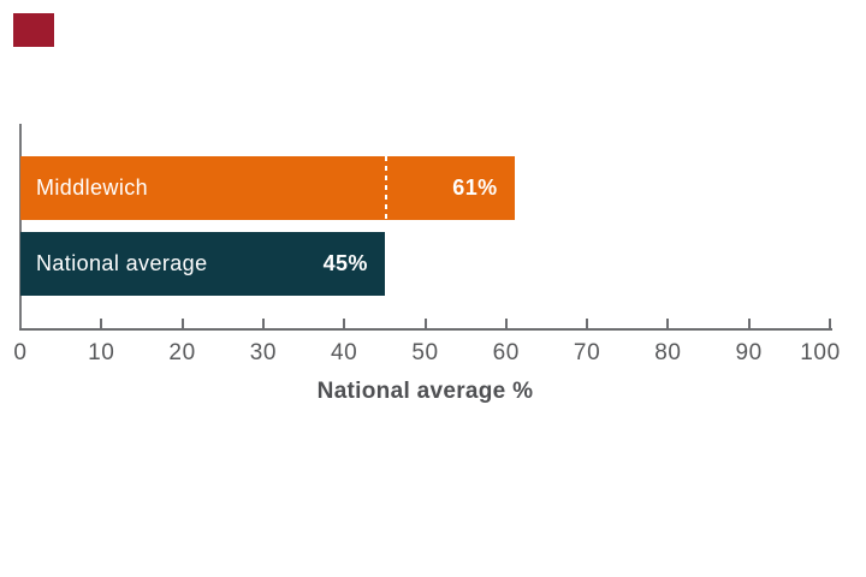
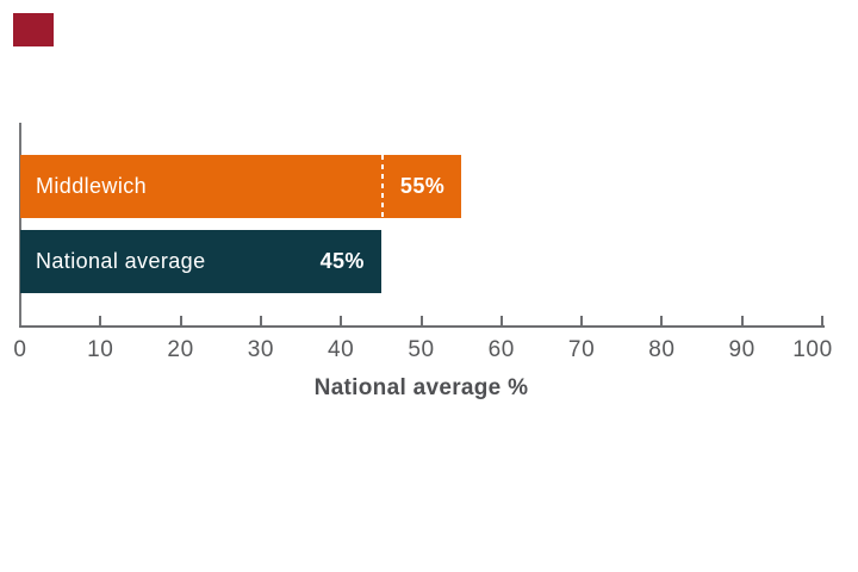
Middlewich: 61% -> 55%
